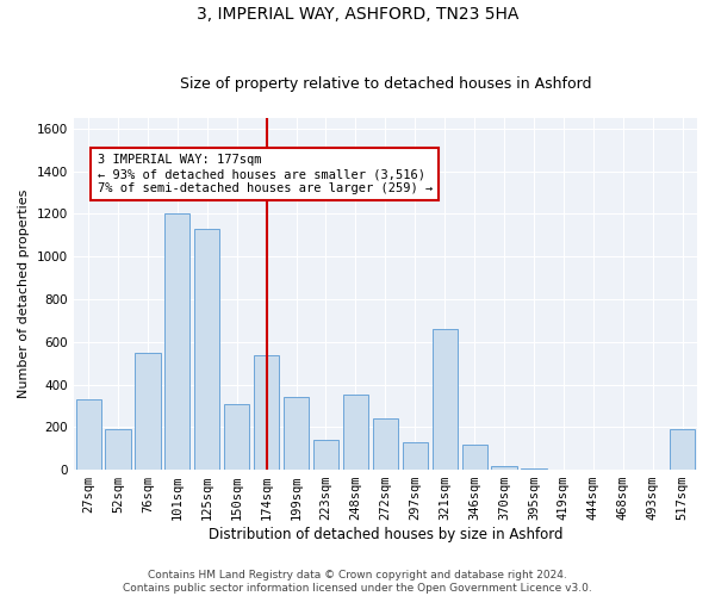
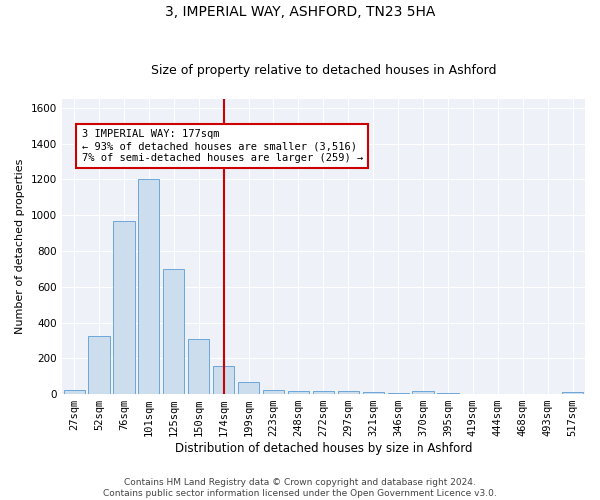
27sqm: 330 -> 20
52sqm: 190 -> 320
76sqm: 550 -> 970
125sqm: 1130 -> 700
174sqm: 540 -> 160
199sqm: 340 -> 60
223sqm: 140 -> 20
248sqm: 350 -> 20
272sqm: 240 -> 20
297sqm: 130 -> 20
321sqm: 660 -> 10
346sqm: 120 -> 0
517sqm: 190 -> 10
